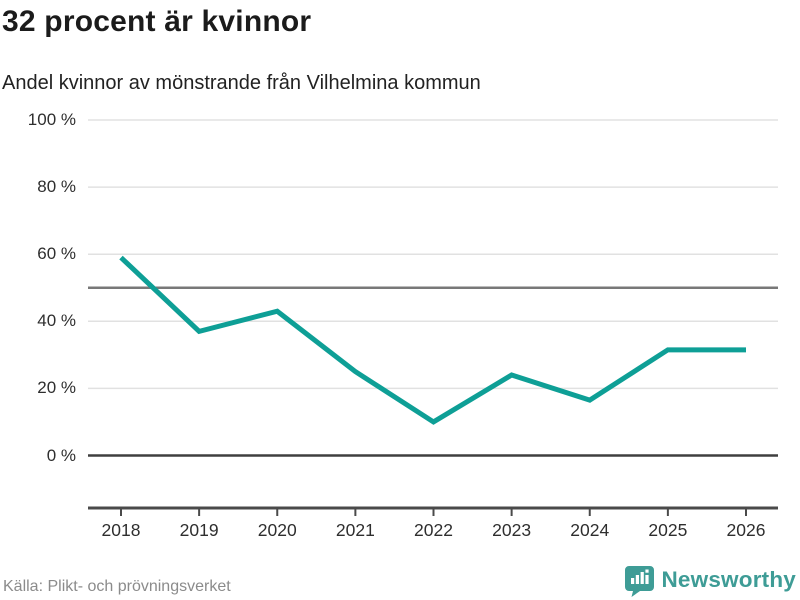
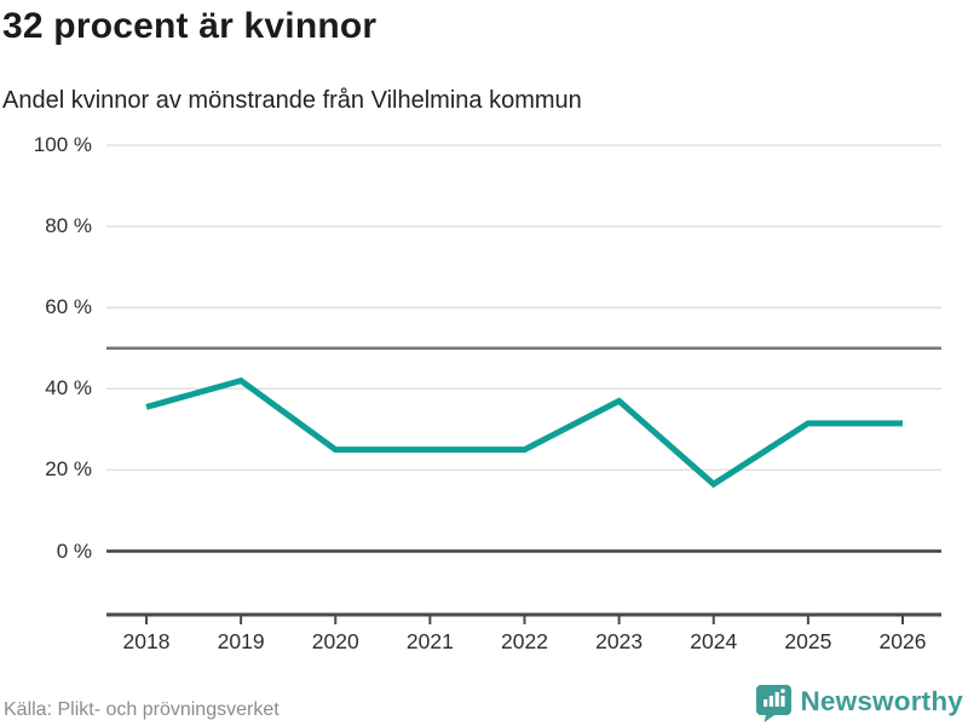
2018: 59% -> 36%
2019: 37% -> 42%
2020: 43% -> 25%
2022: 10% -> 25%
2023: 24% -> 37%
